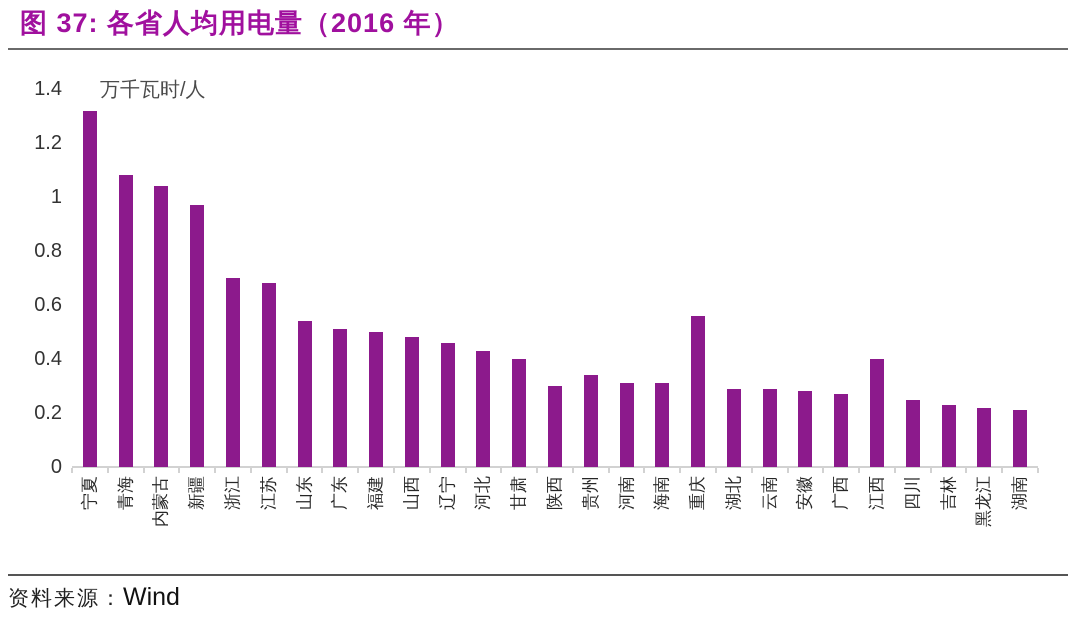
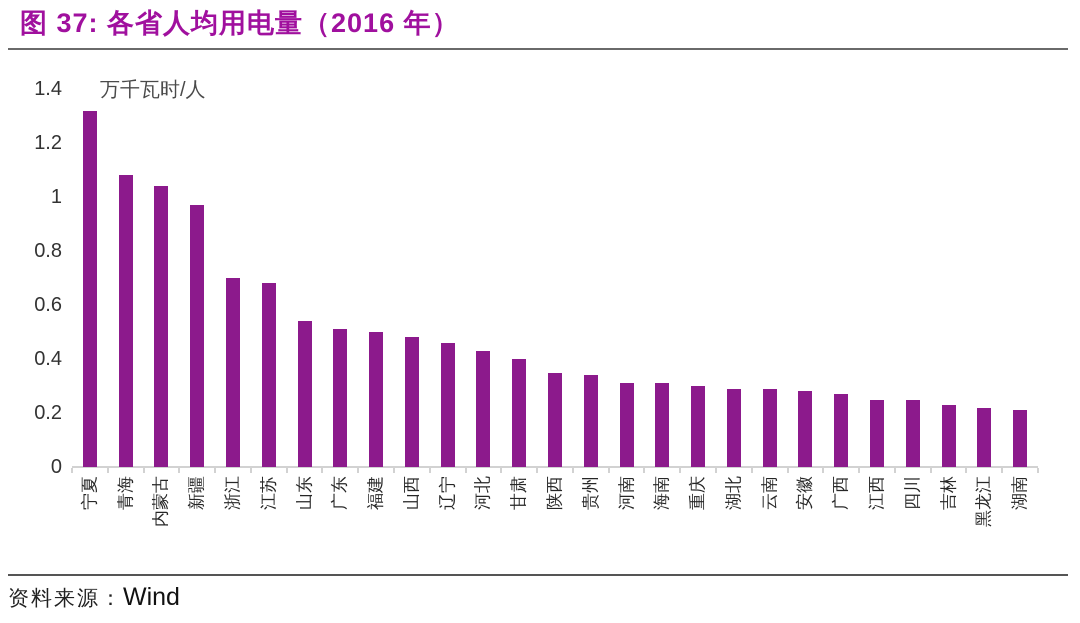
陕西: 0.30 -> 0.35
重庆: 0.56 -> 0.30
江西: 0.40 -> 0.25
